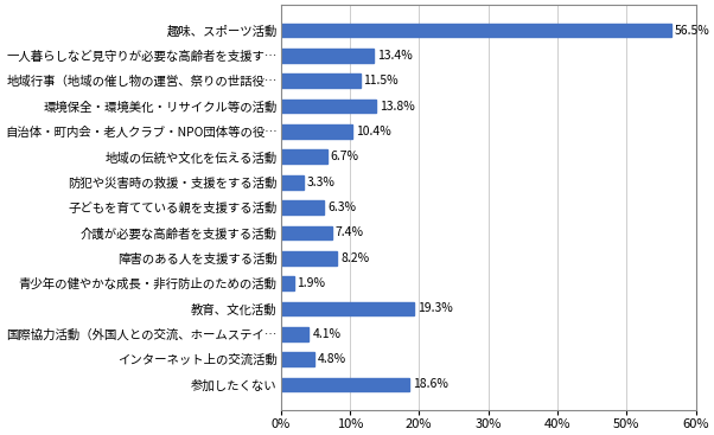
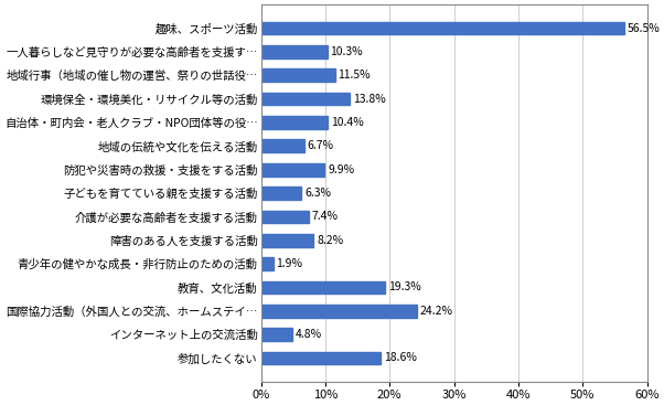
一人暮らしなど見守りが必要な高齢者を支援す…: 13.4% -> 10.3%
防犯や災害時の救援・支援をする活動: 3.3% -> 9.9%
国際協力活動（外国人との交流、ホームステイ…: 4.1% -> 24.2%
